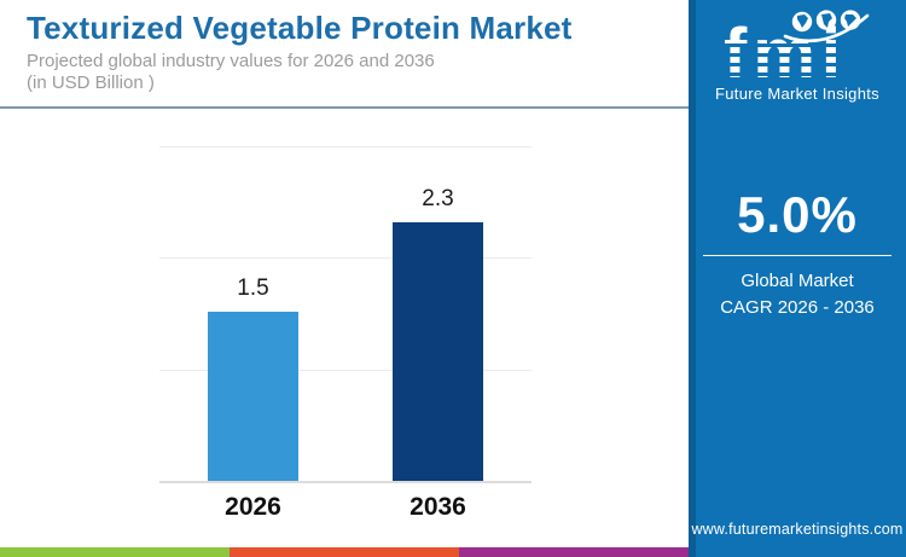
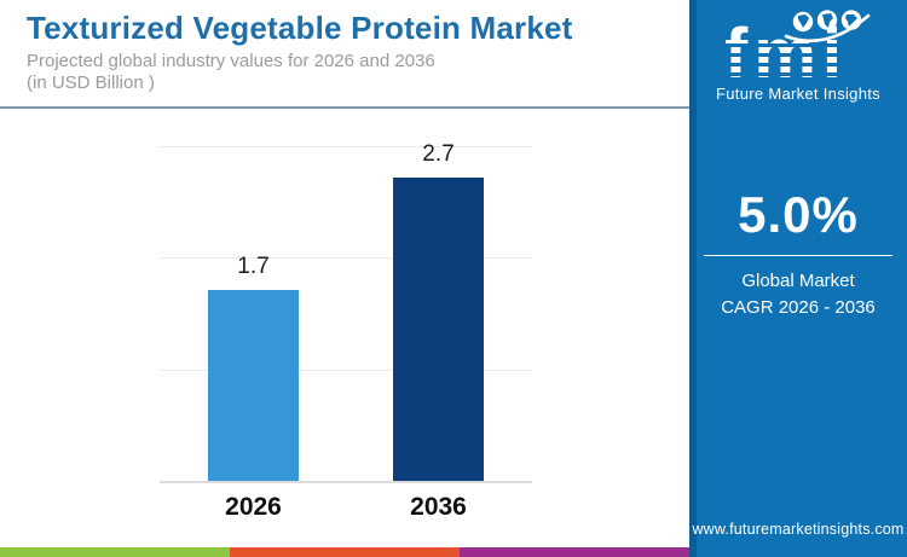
2026: 1.5 -> 1.7
2036: 2.3 -> 2.7
